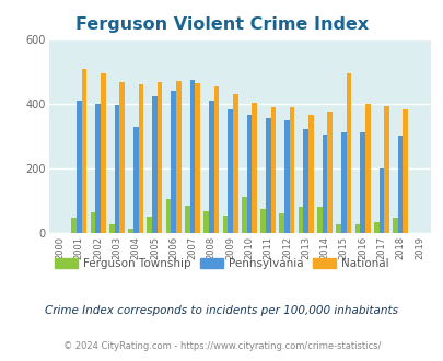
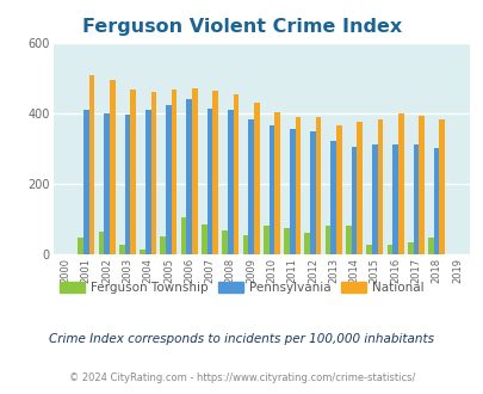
Pennsylvania/2004: 330 -> 410
Pennsylvania/2007: 475 -> 415
Ferguson Township/2010: 110 -> 80
National/2015: 495 -> 383
Pennsylvania/2017: 200 -> 311
